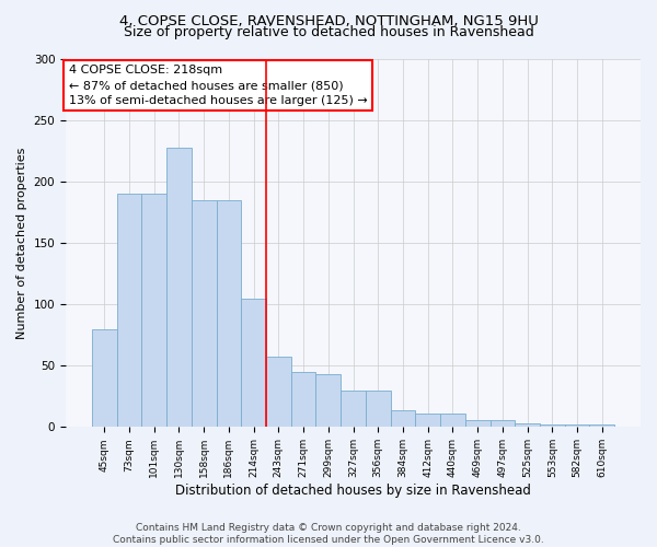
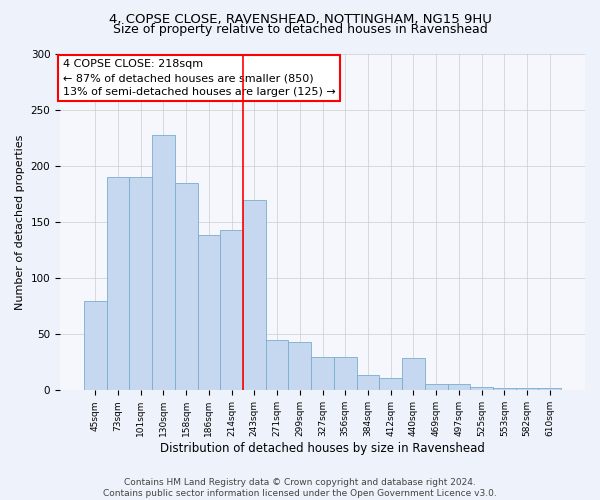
186sqm: 185 -> 139
214sqm: 105 -> 143
243sqm: 57 -> 170
440sqm: 11 -> 29
